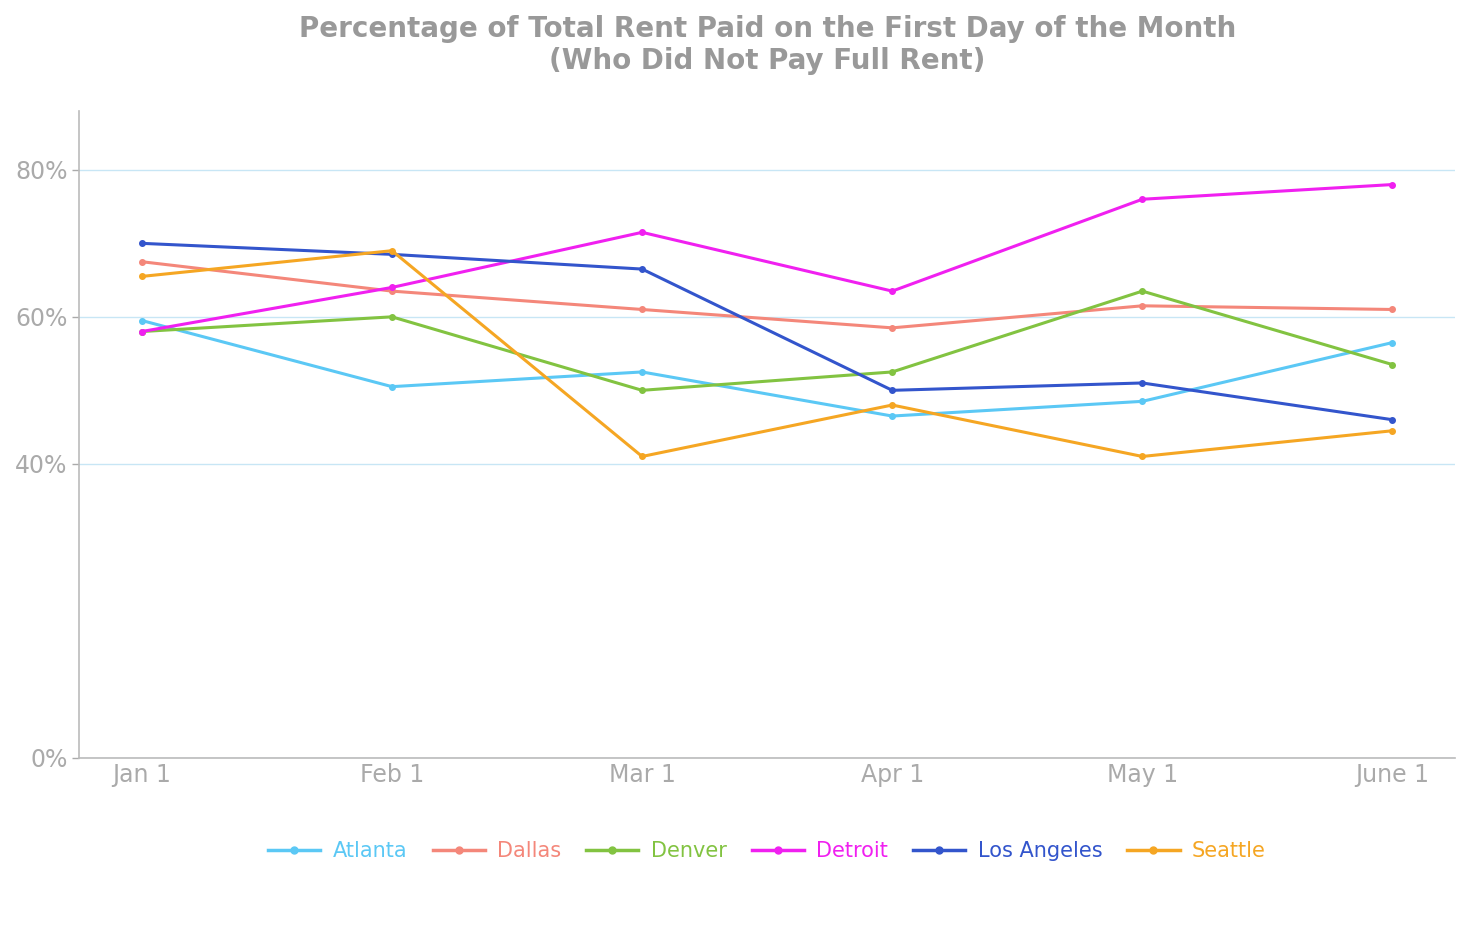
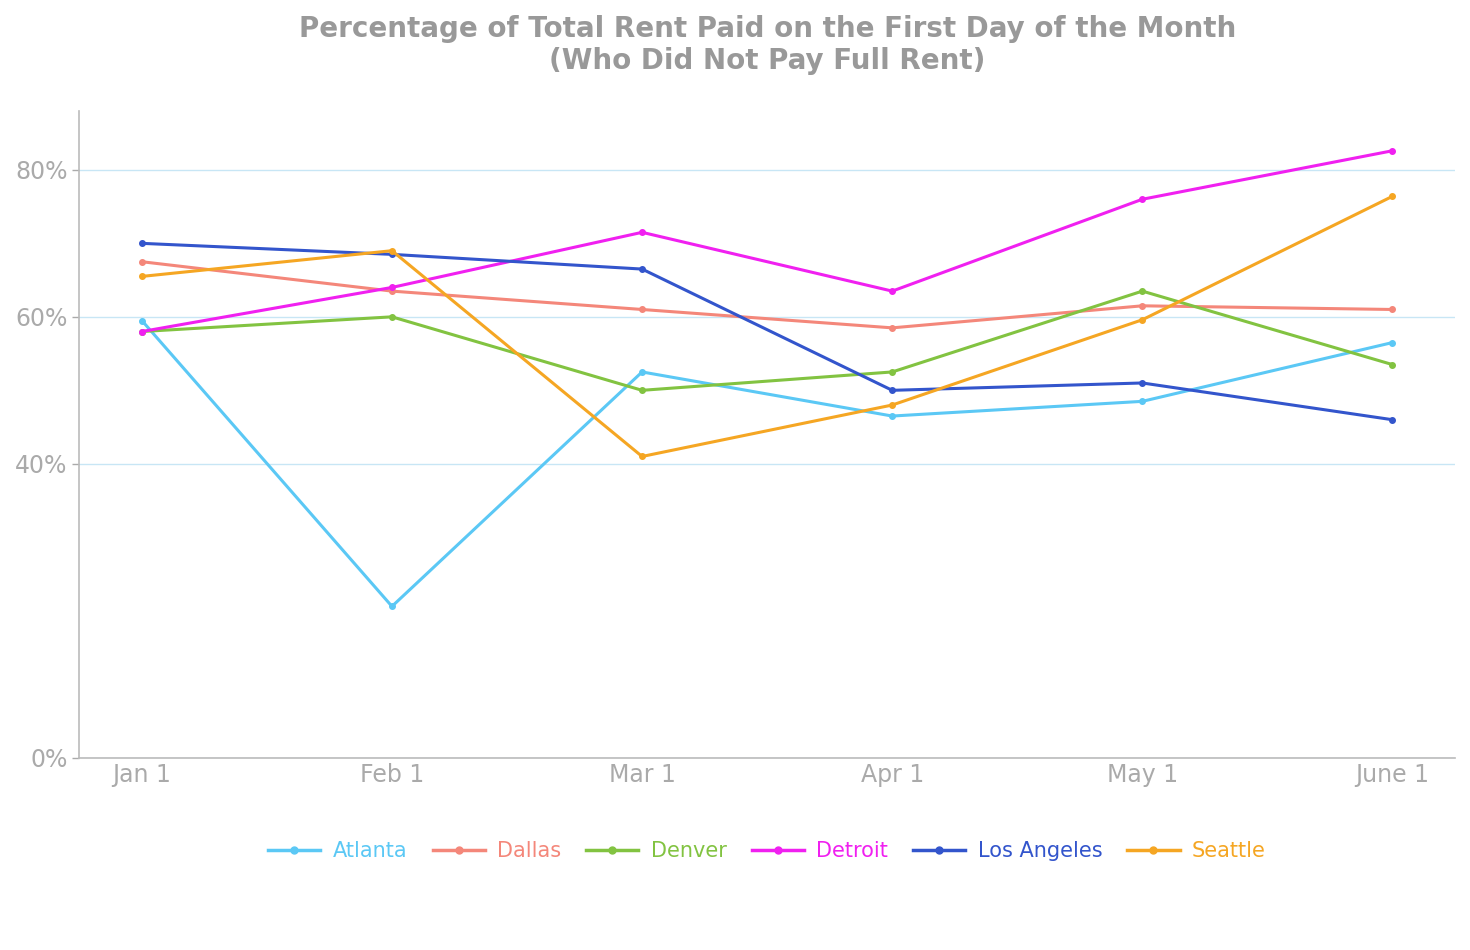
Atlanta/Feb 1: 50.5% -> 20.6%
Seattle/May 1: 41.0% -> 59.6%
Detroit/June 1: 78.0% -> 82.6%
Seattle/June 1: 44.5% -> 76.4%
